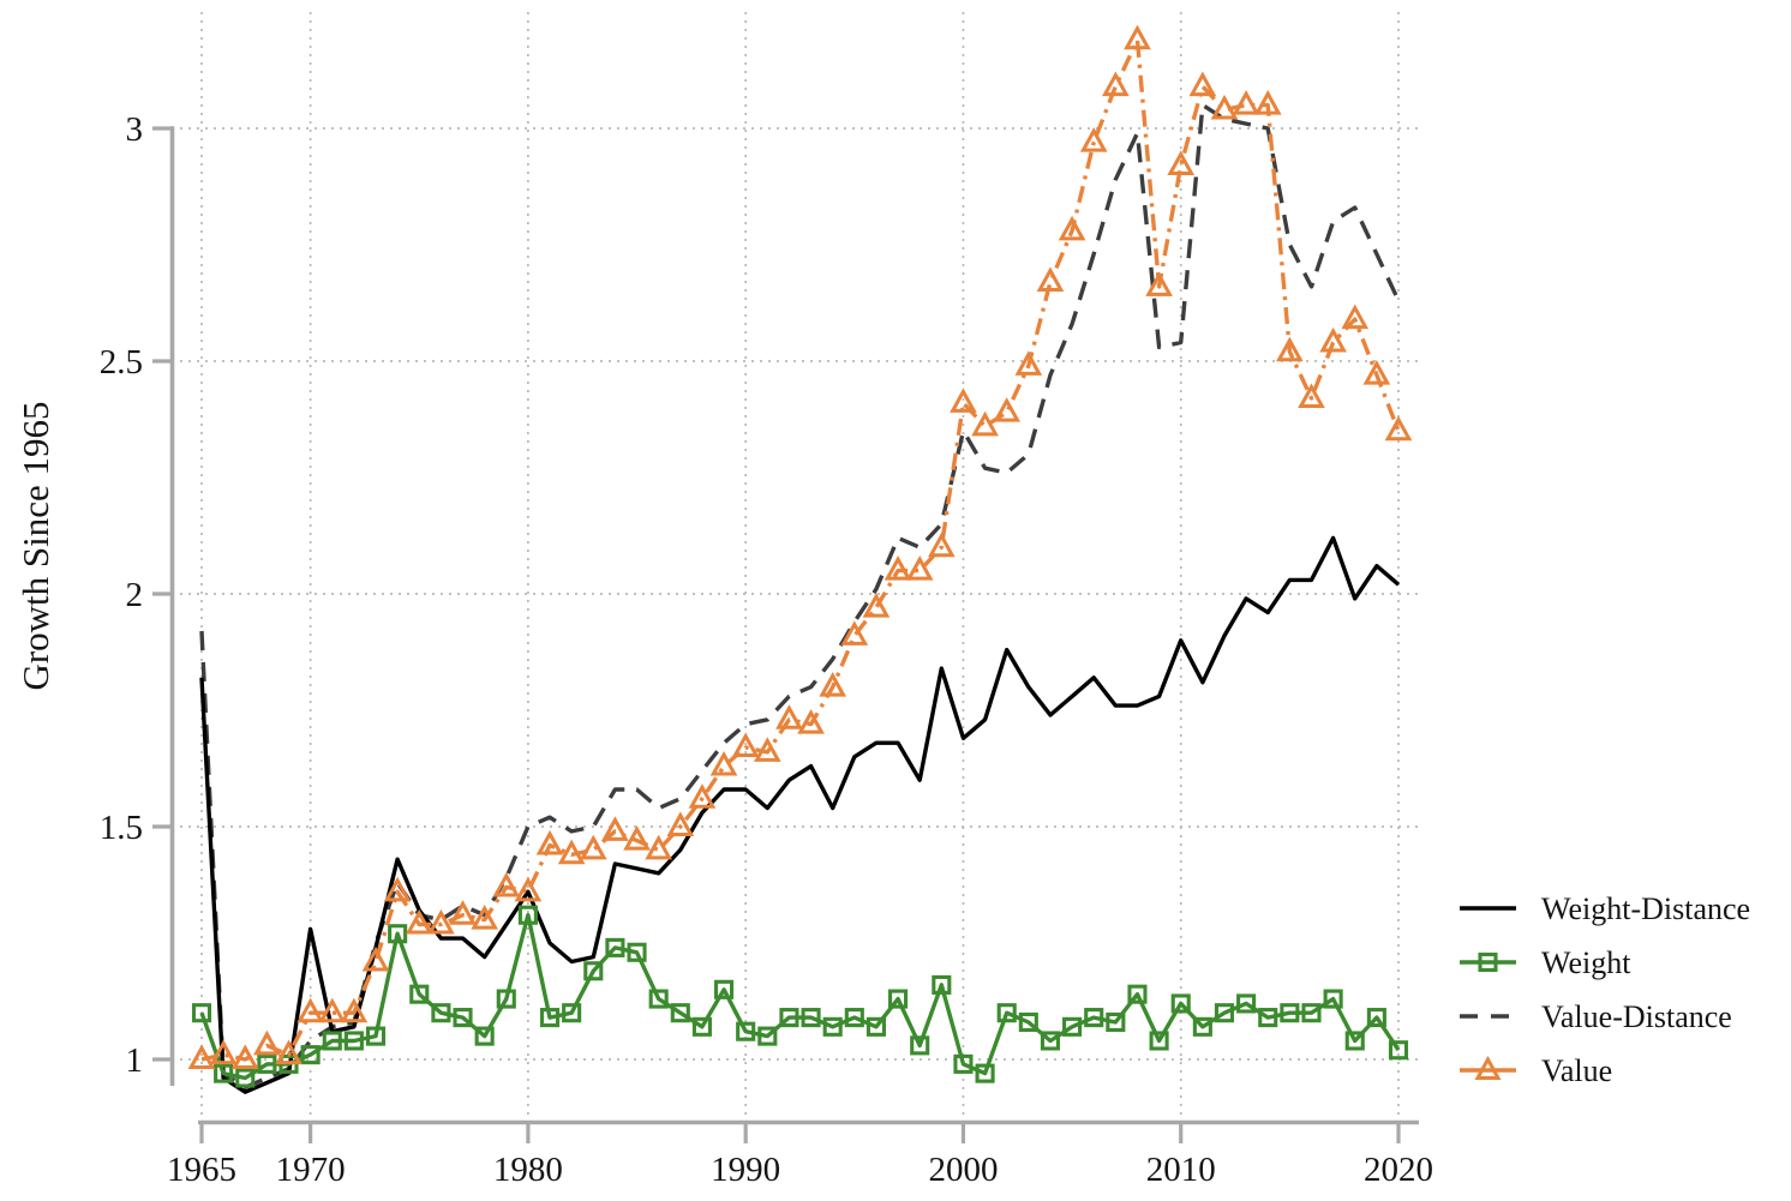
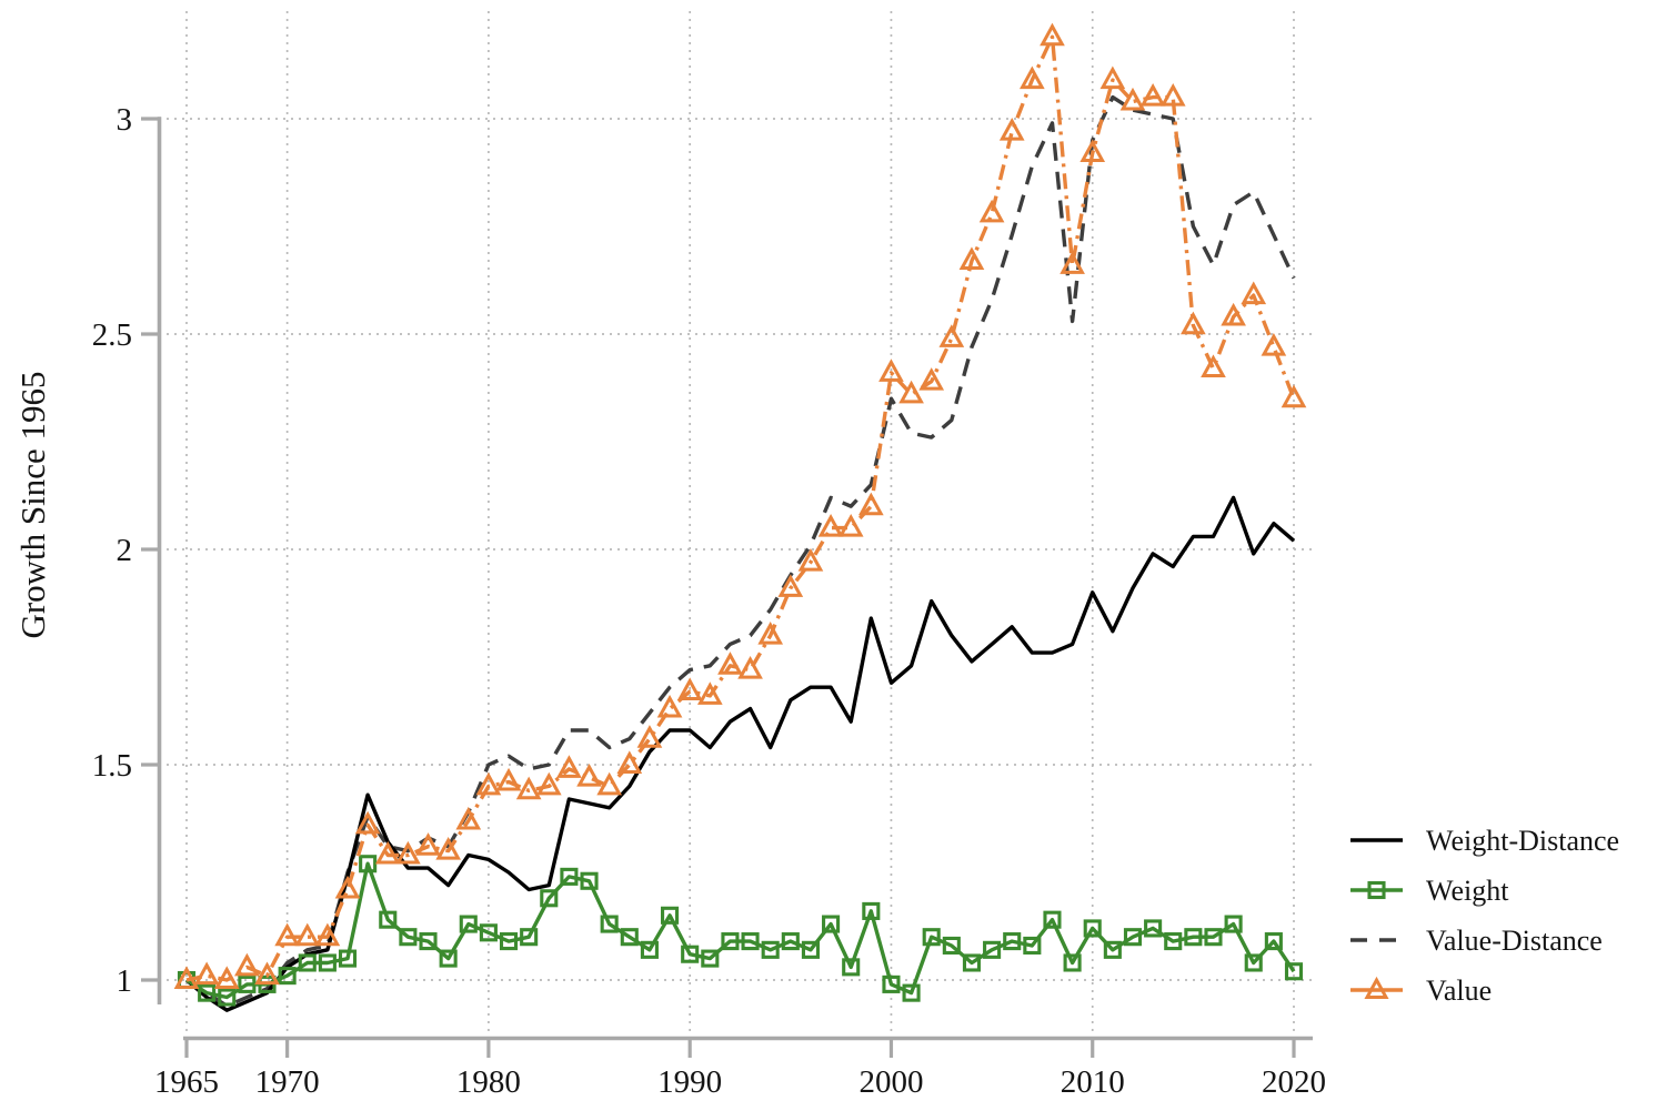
Weight-Distance/1965: 1.82 -> 1.00
Weight/1965: 1.10 -> 1.00
Value-Distance/1965: 1.92 -> 1.00
Weight-Distance/1970: 1.28 -> 1.03
Weight-Distance/1980: 1.36 -> 1.28
Weight/1980: 1.31 -> 1.11
Value/1980: 1.36 -> 1.45
Value-Distance/2010: 2.54 -> 2.95
